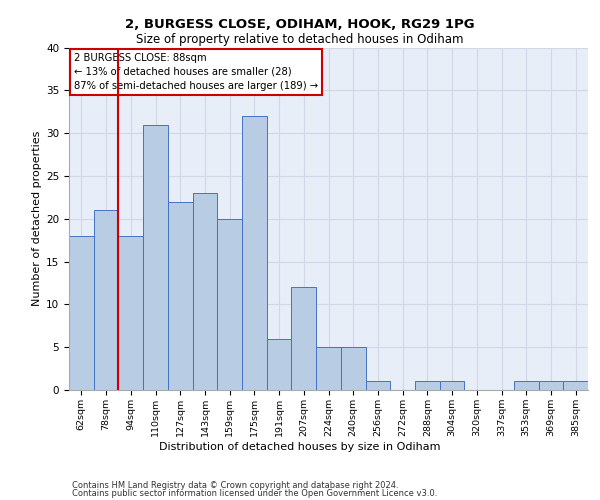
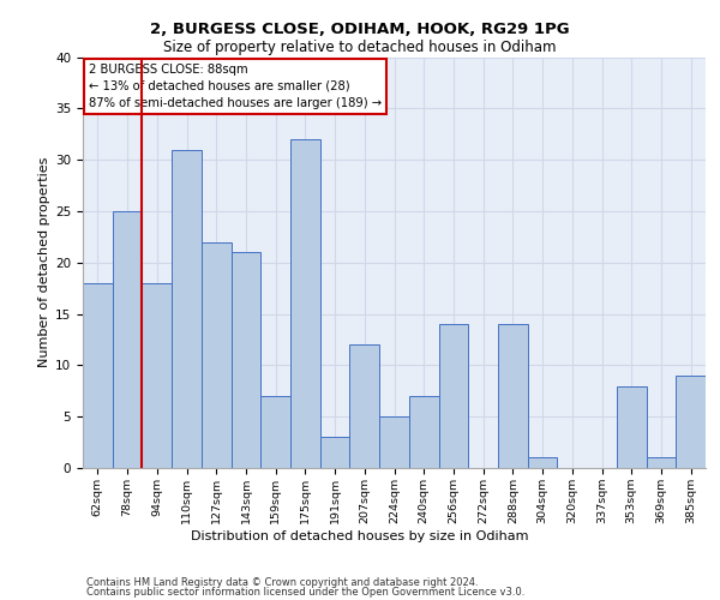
78sqm: 21 -> 25
143sqm: 23 -> 21
159sqm: 20 -> 7
191sqm: 6 -> 3
240sqm: 5 -> 7
256sqm: 1 -> 14
288sqm: 1 -> 14
353sqm: 1 -> 8
385sqm: 1 -> 9
